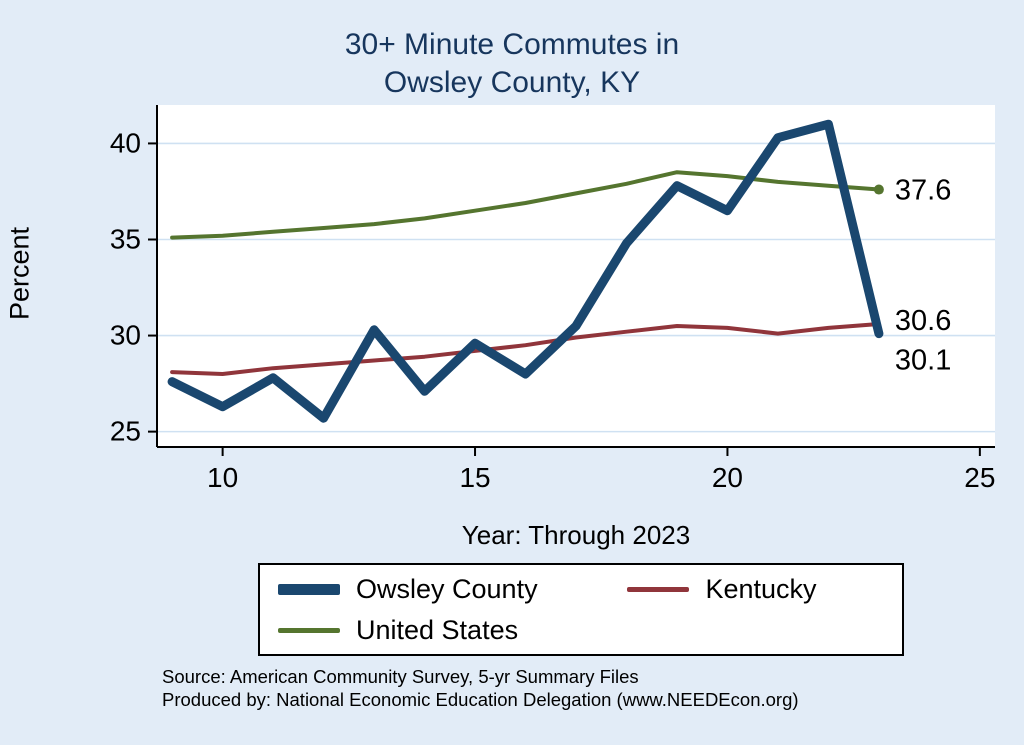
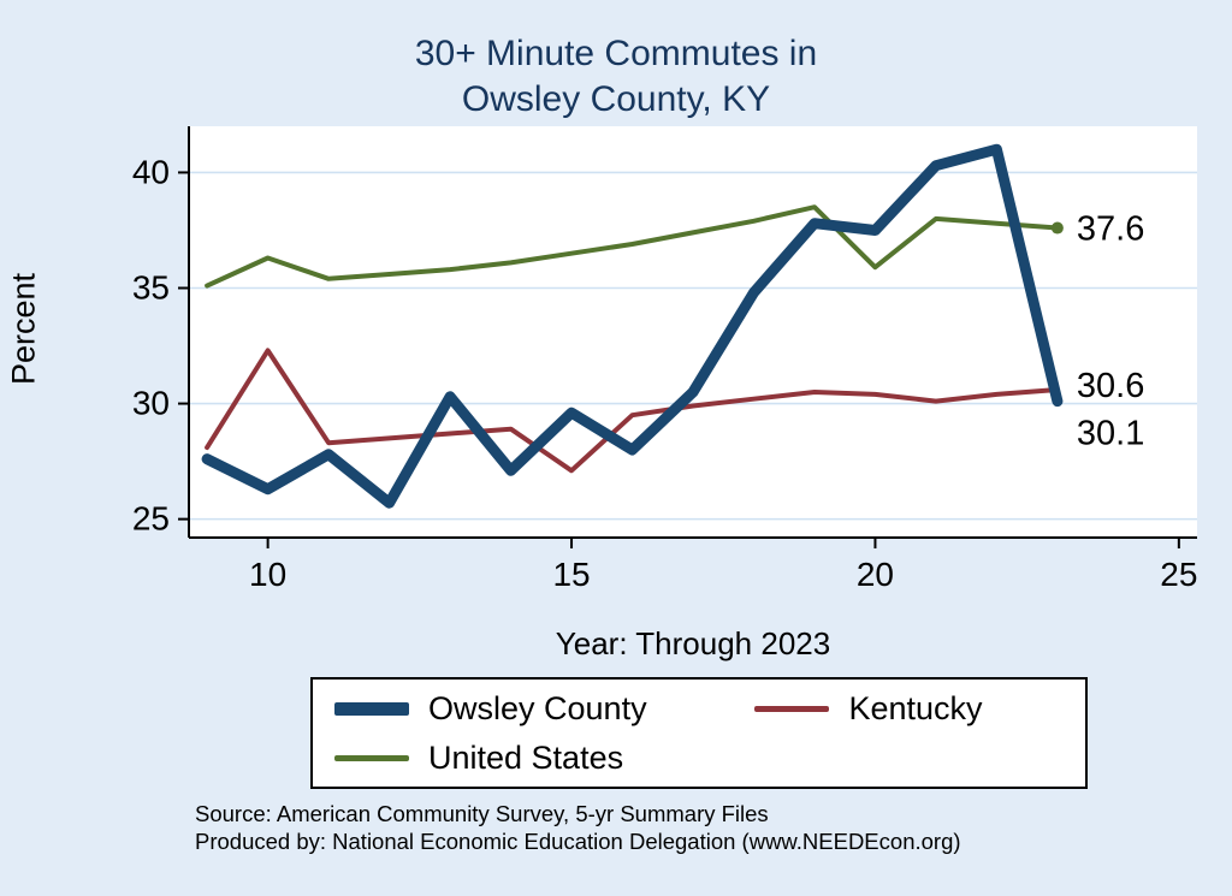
United States/10: 35.2 -> 36.3
Kentucky/10: 28.0 -> 32.3
Kentucky/15: 29.2 -> 27.1
United States/20: 38.3 -> 35.9
Owsley County/20: 36.5 -> 37.5
